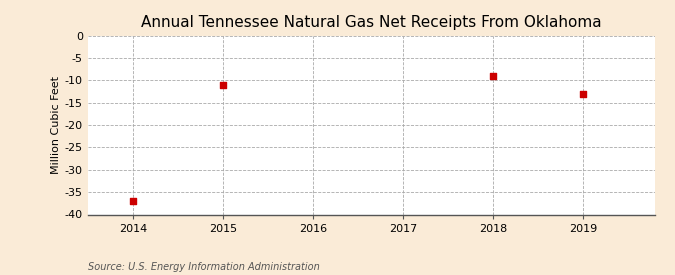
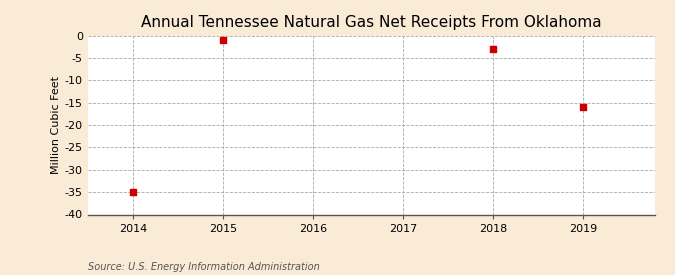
2014: -37 -> -35
2015: -11 -> -1
2018: -9 -> -3
2019: -13 -> -16
